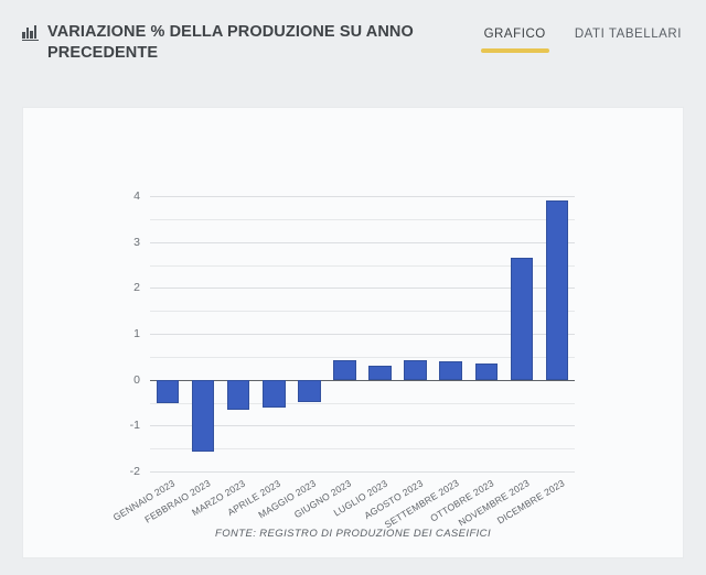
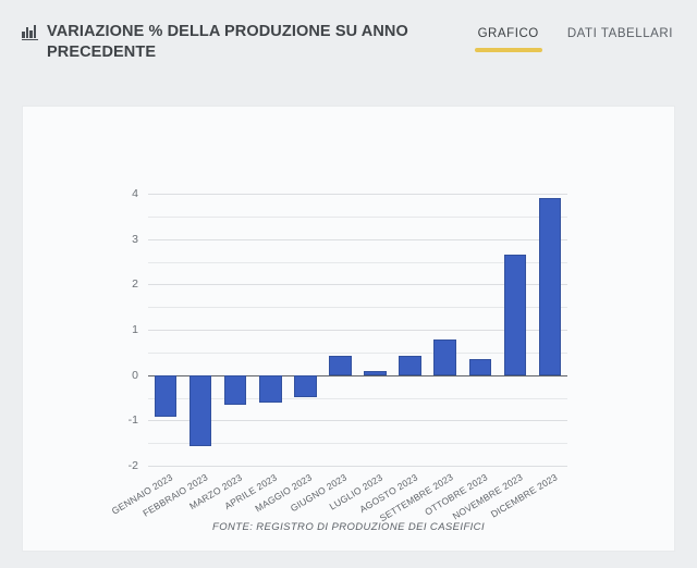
GENNAIO 2023: -0.5 -> -0.9
LUGLIO 2023: 0.3 -> 0.1
SETTEMBRE 2023: 0.4 -> 0.8
